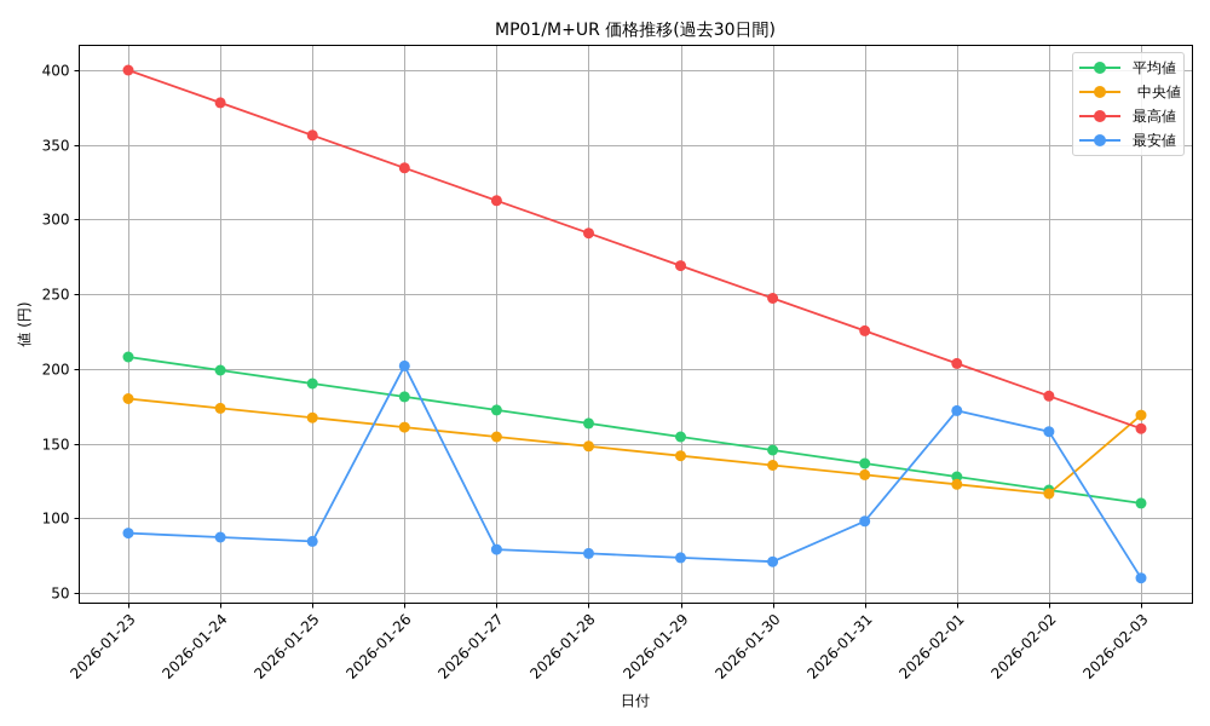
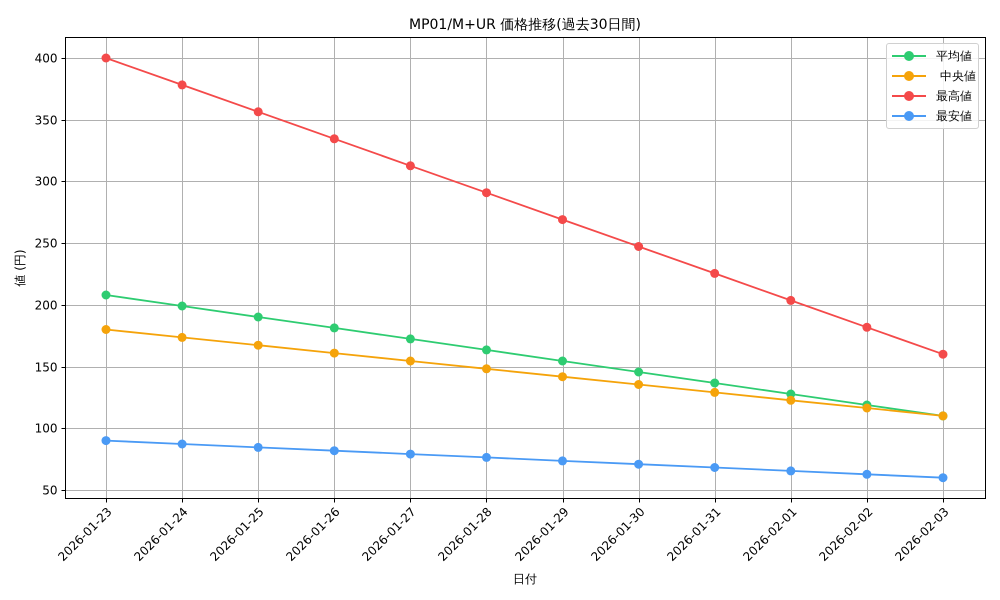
最安値/2026-01-26: 202 -> 82
最安値/2026-01-31: 98 -> 68
最安値/2026-02-01: 172 -> 66
最安値/2026-02-02: 158 -> 63
中央値/2026-02-03: 169 -> 110
